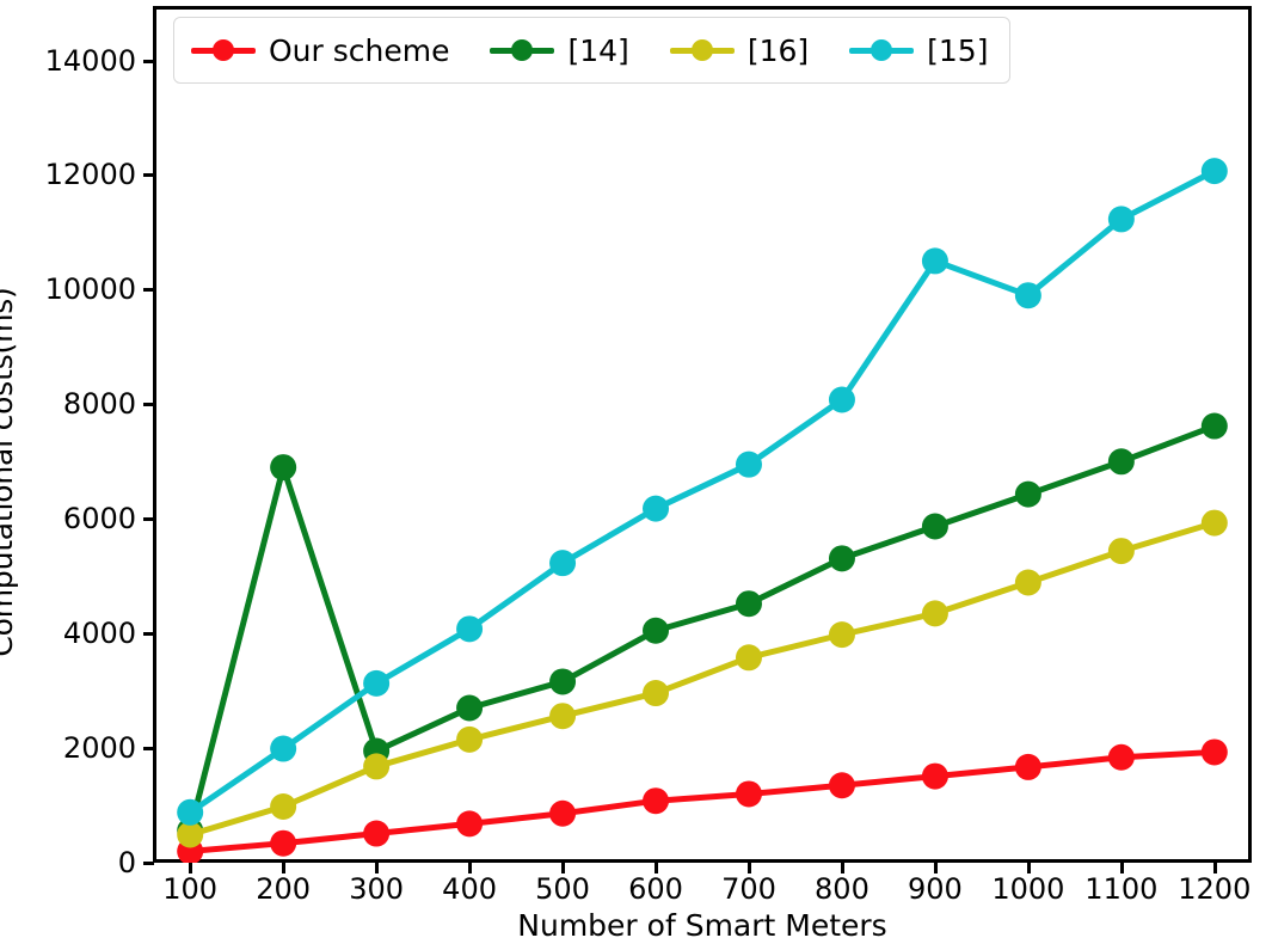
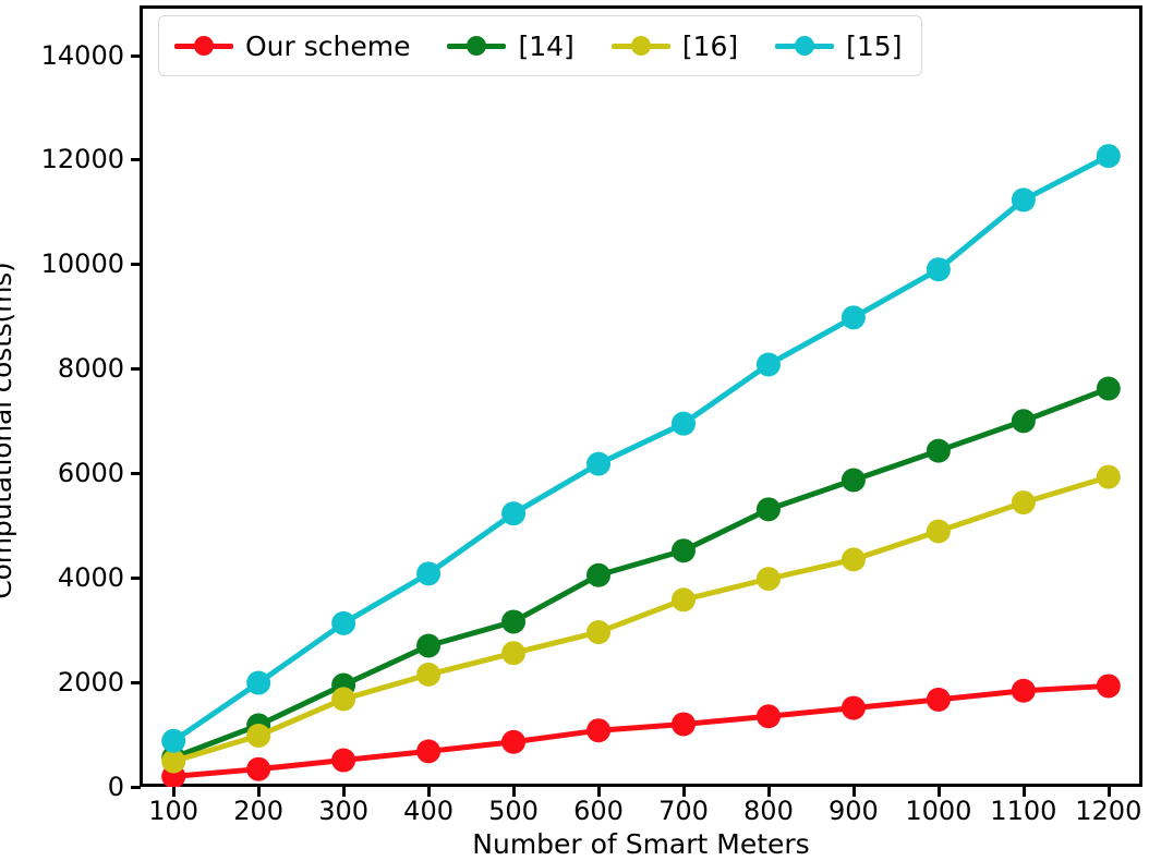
[14]/200: 6900 -> 1200
[15]/900: 10500 -> 9000
